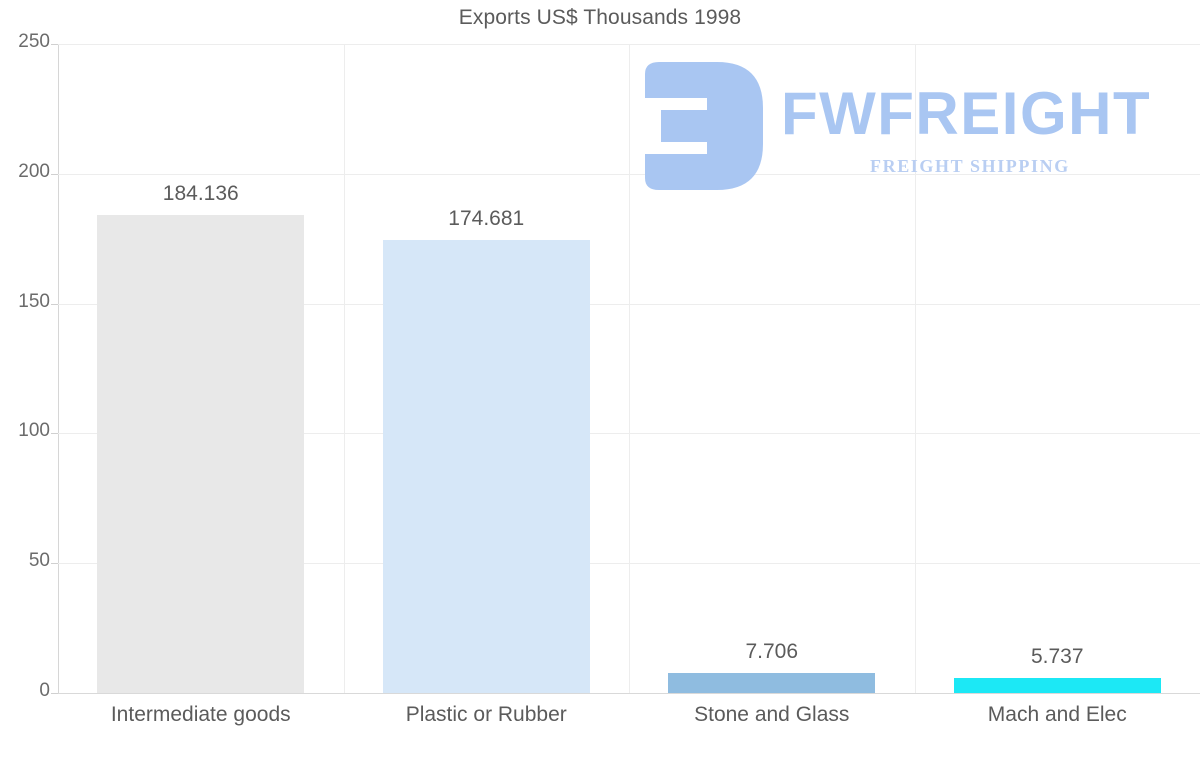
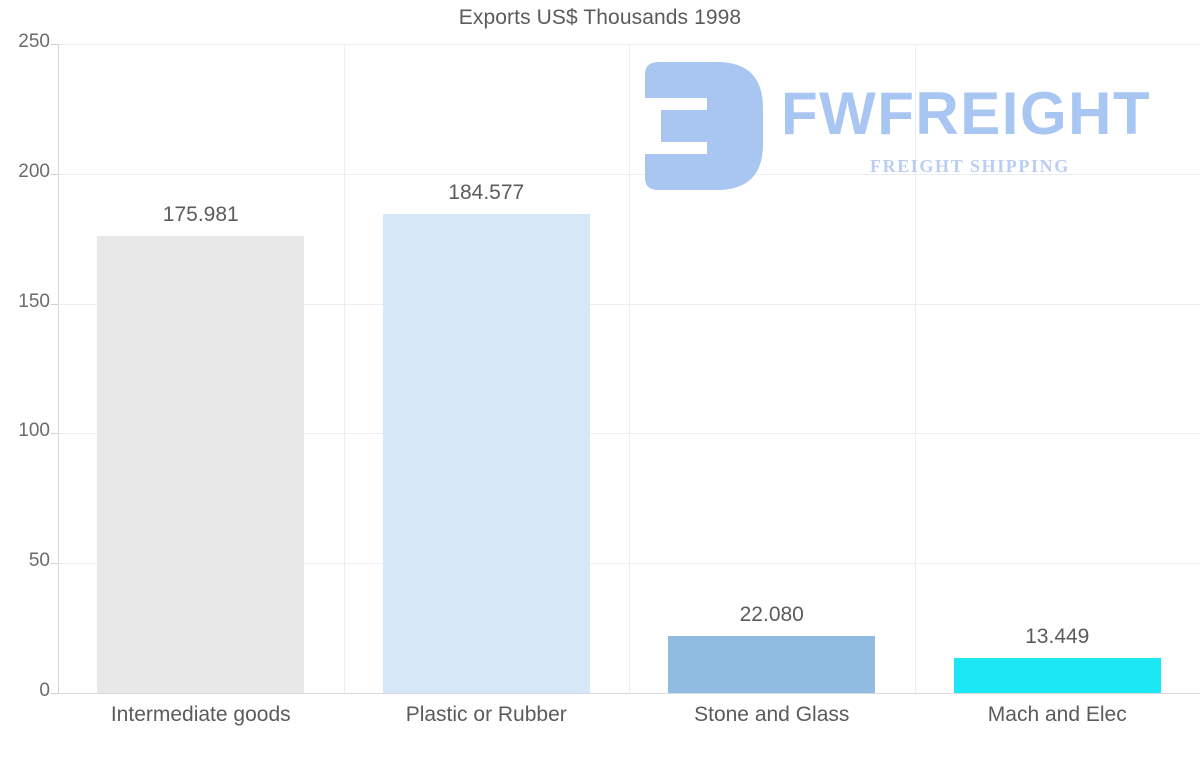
Intermediate goods: 184.136 -> 175.981
Plastic or Rubber: 174.681 -> 184.577
Stone and Glass: 7.706 -> 22.080
Mach and Elec: 5.737 -> 13.449
